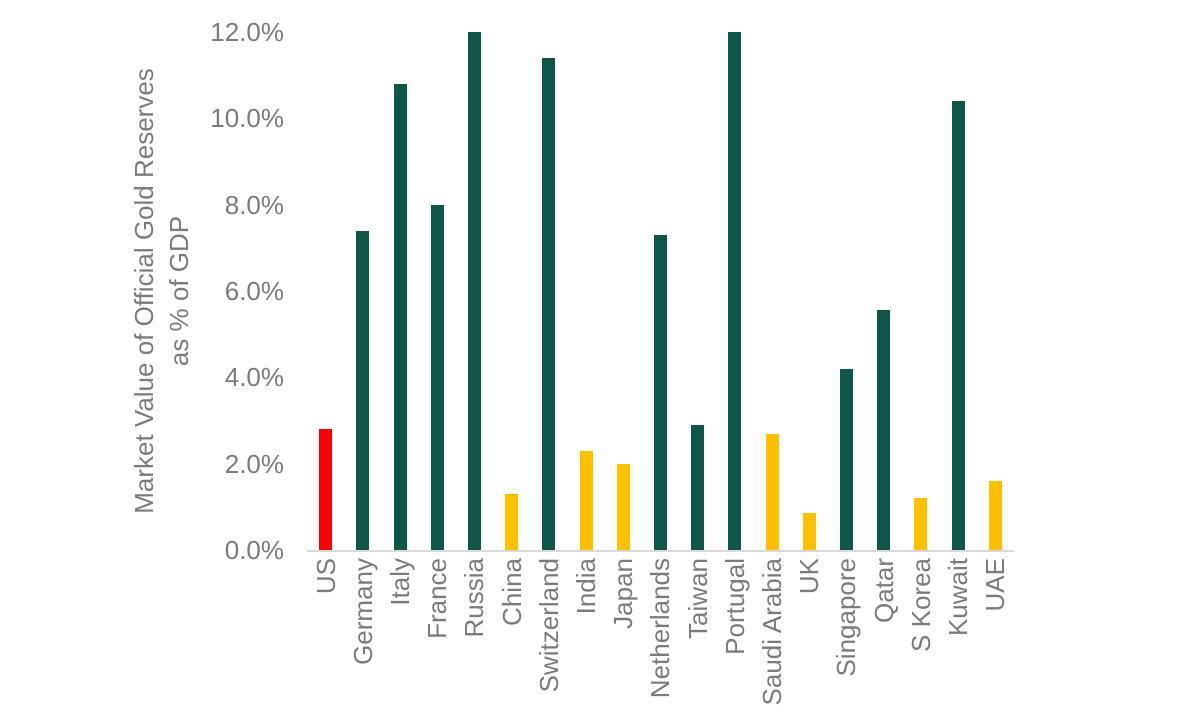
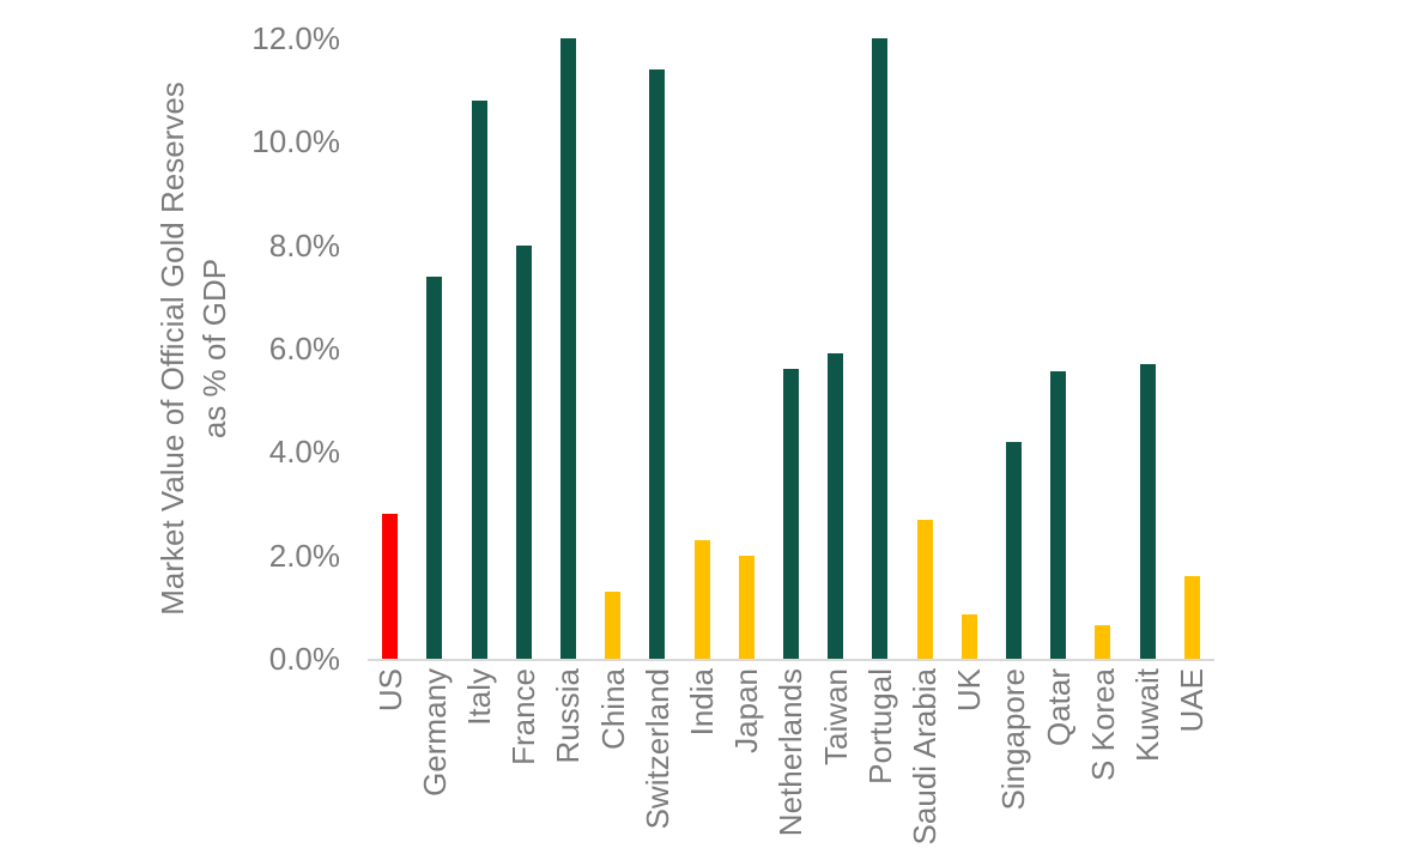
Netherlands: 7.3% -> 5.6%
Taiwan: 2.9% -> 5.9%
S Korea: 1.2% -> 0.7%
Kuwait: 10.4% -> 5.7%
